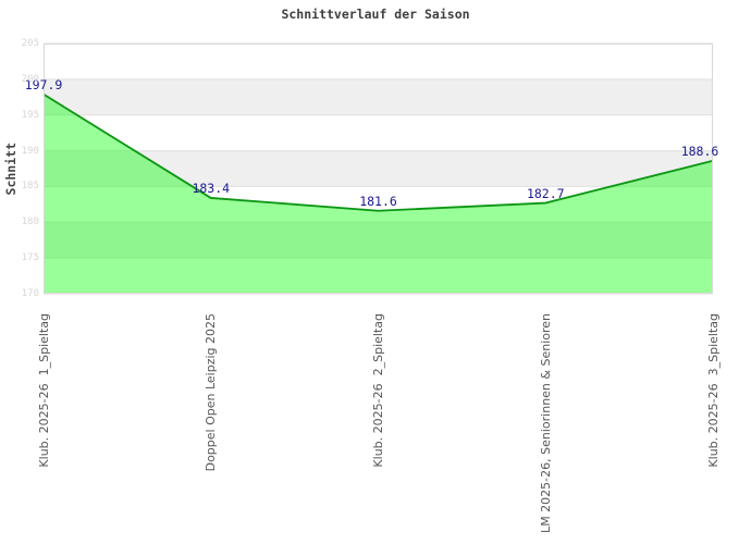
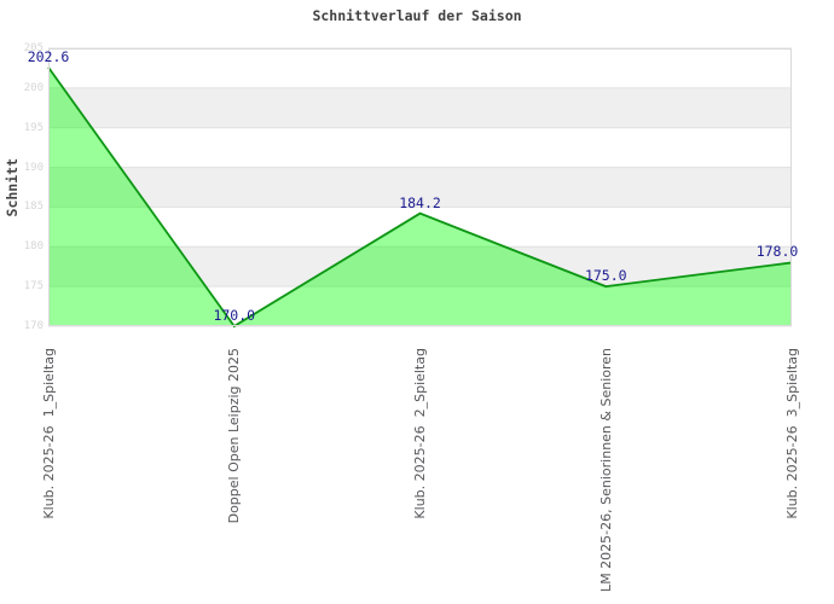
Klub. 2025-26 1_Spieltag: 197.9 -> 202.6
Doppel Open Leipzig 2025: 183.4 -> 170.0
Klub. 2025-26 2_Spieltag: 181.6 -> 184.2
LM 2025-26, Seniorinnen & Senioren: 182.7 -> 175.0
Klub. 2025-26 3_Spieltag: 188.6 -> 178.0
